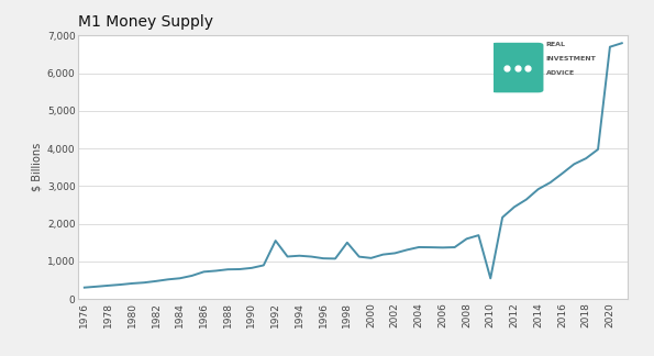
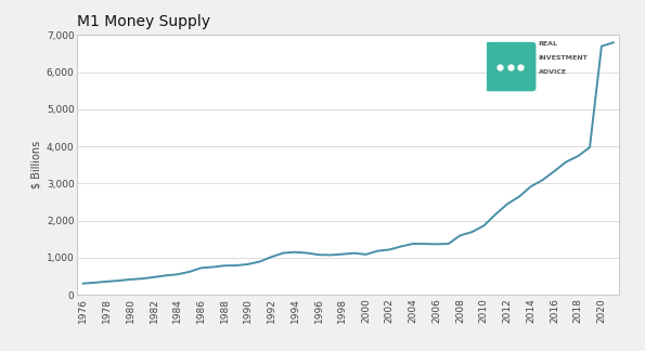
1992: 1,550 -> 1,020
1998: 1,500 -> 1,100
2010: 550 -> 1,860
